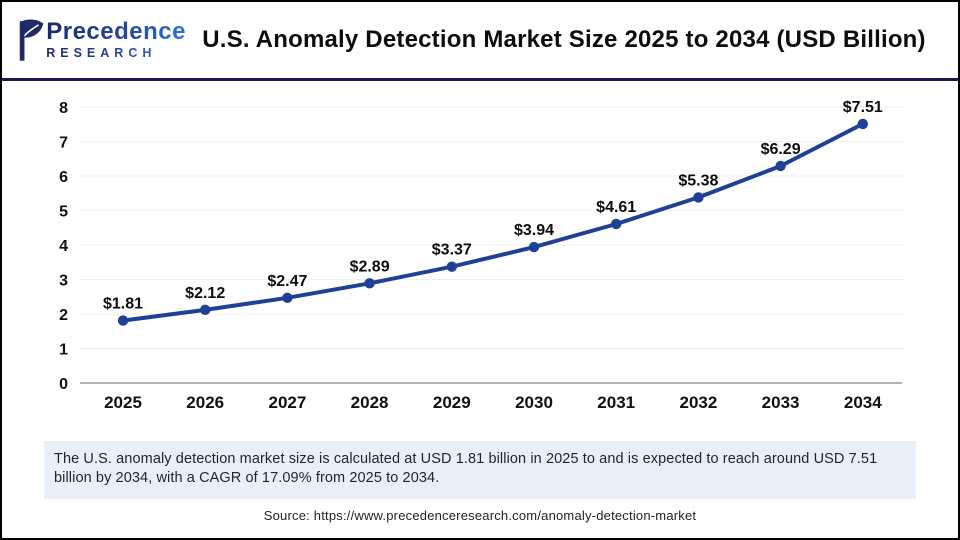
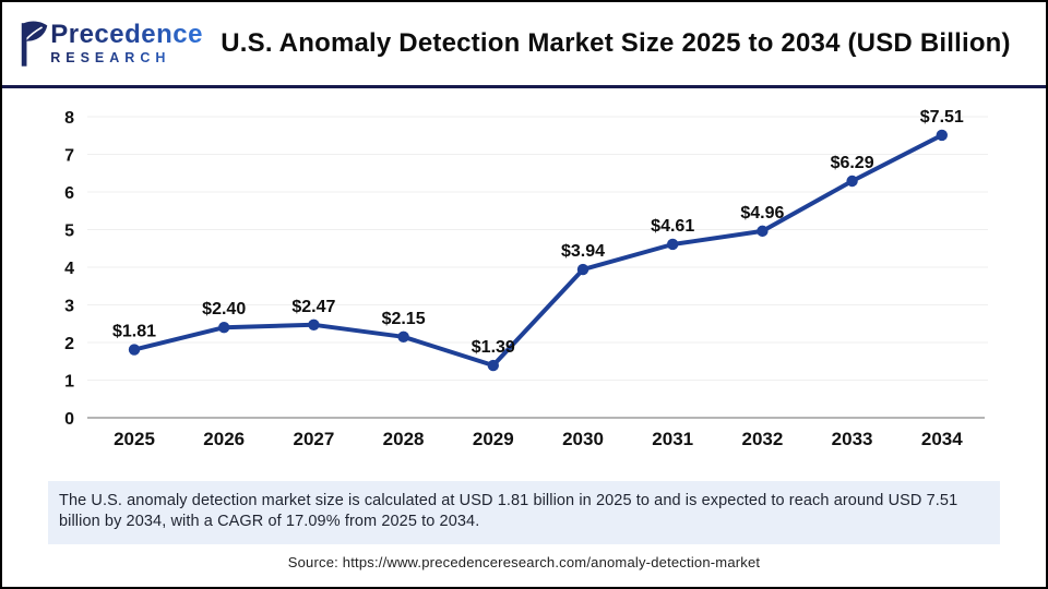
2026: $2.12 -> $2.40
2028: $2.89 -> $2.15
2029: $3.37 -> $1.39
2032: $5.38 -> $4.96
